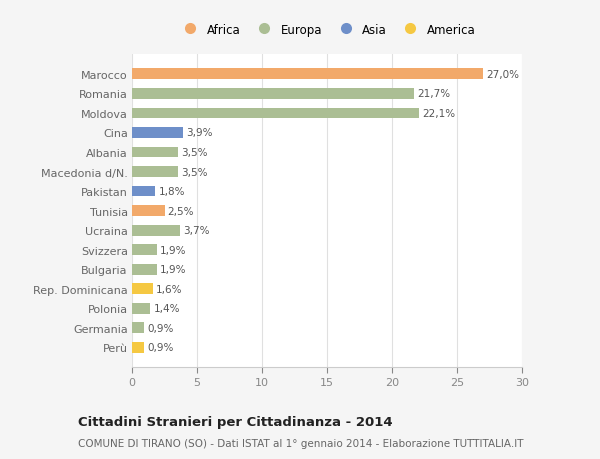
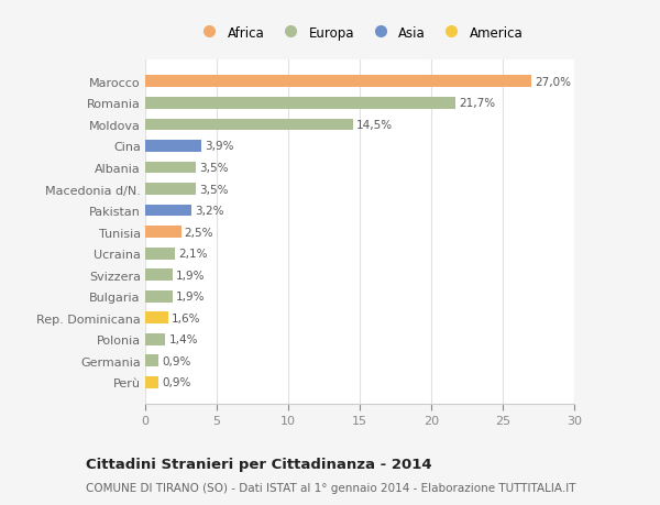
Moldova: 22,1% -> 14,5%
Pakistan: 1,8% -> 3,2%
Ucraina: 3,7% -> 2,1%
